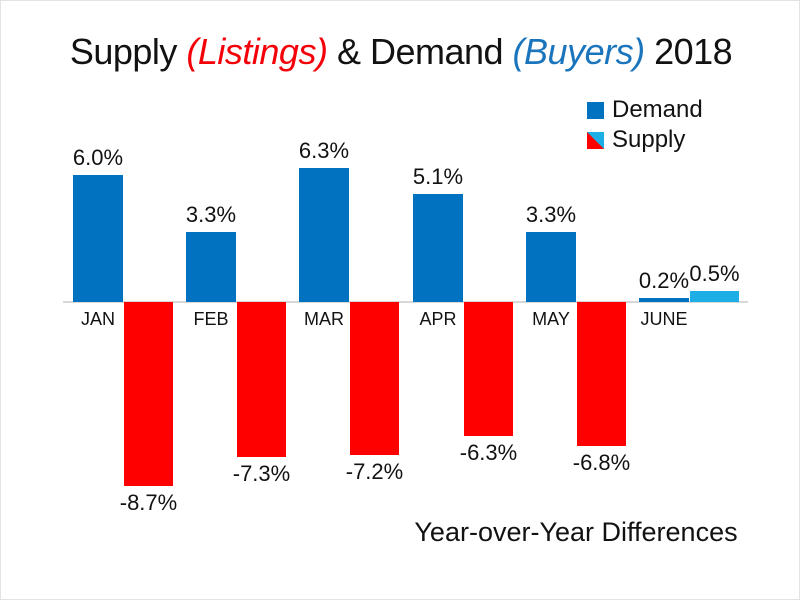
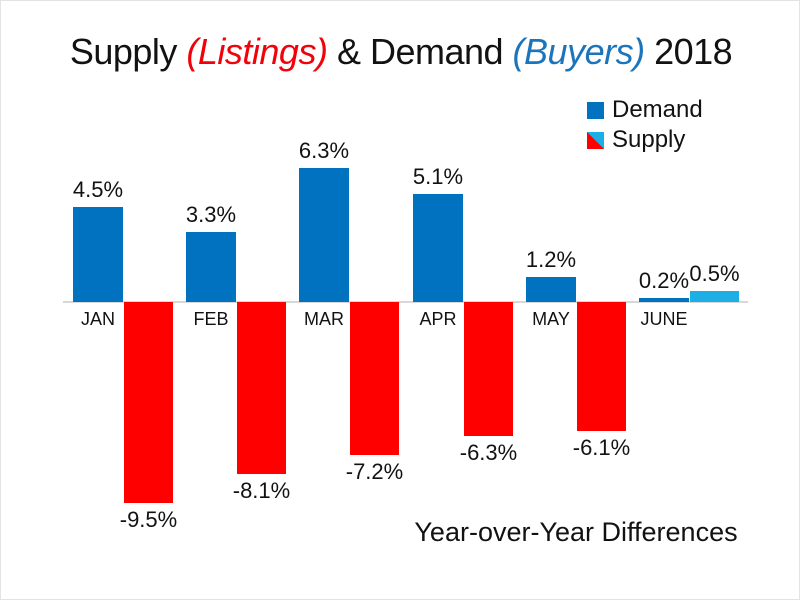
Demand/JAN: 6.0% -> 4.5%
Supply/JAN: -8.7% -> -9.5%
Supply/FEB: -7.3% -> -8.1%
Demand/MAY: 3.3% -> 1.2%
Supply/MAY: -6.8% -> -6.1%
